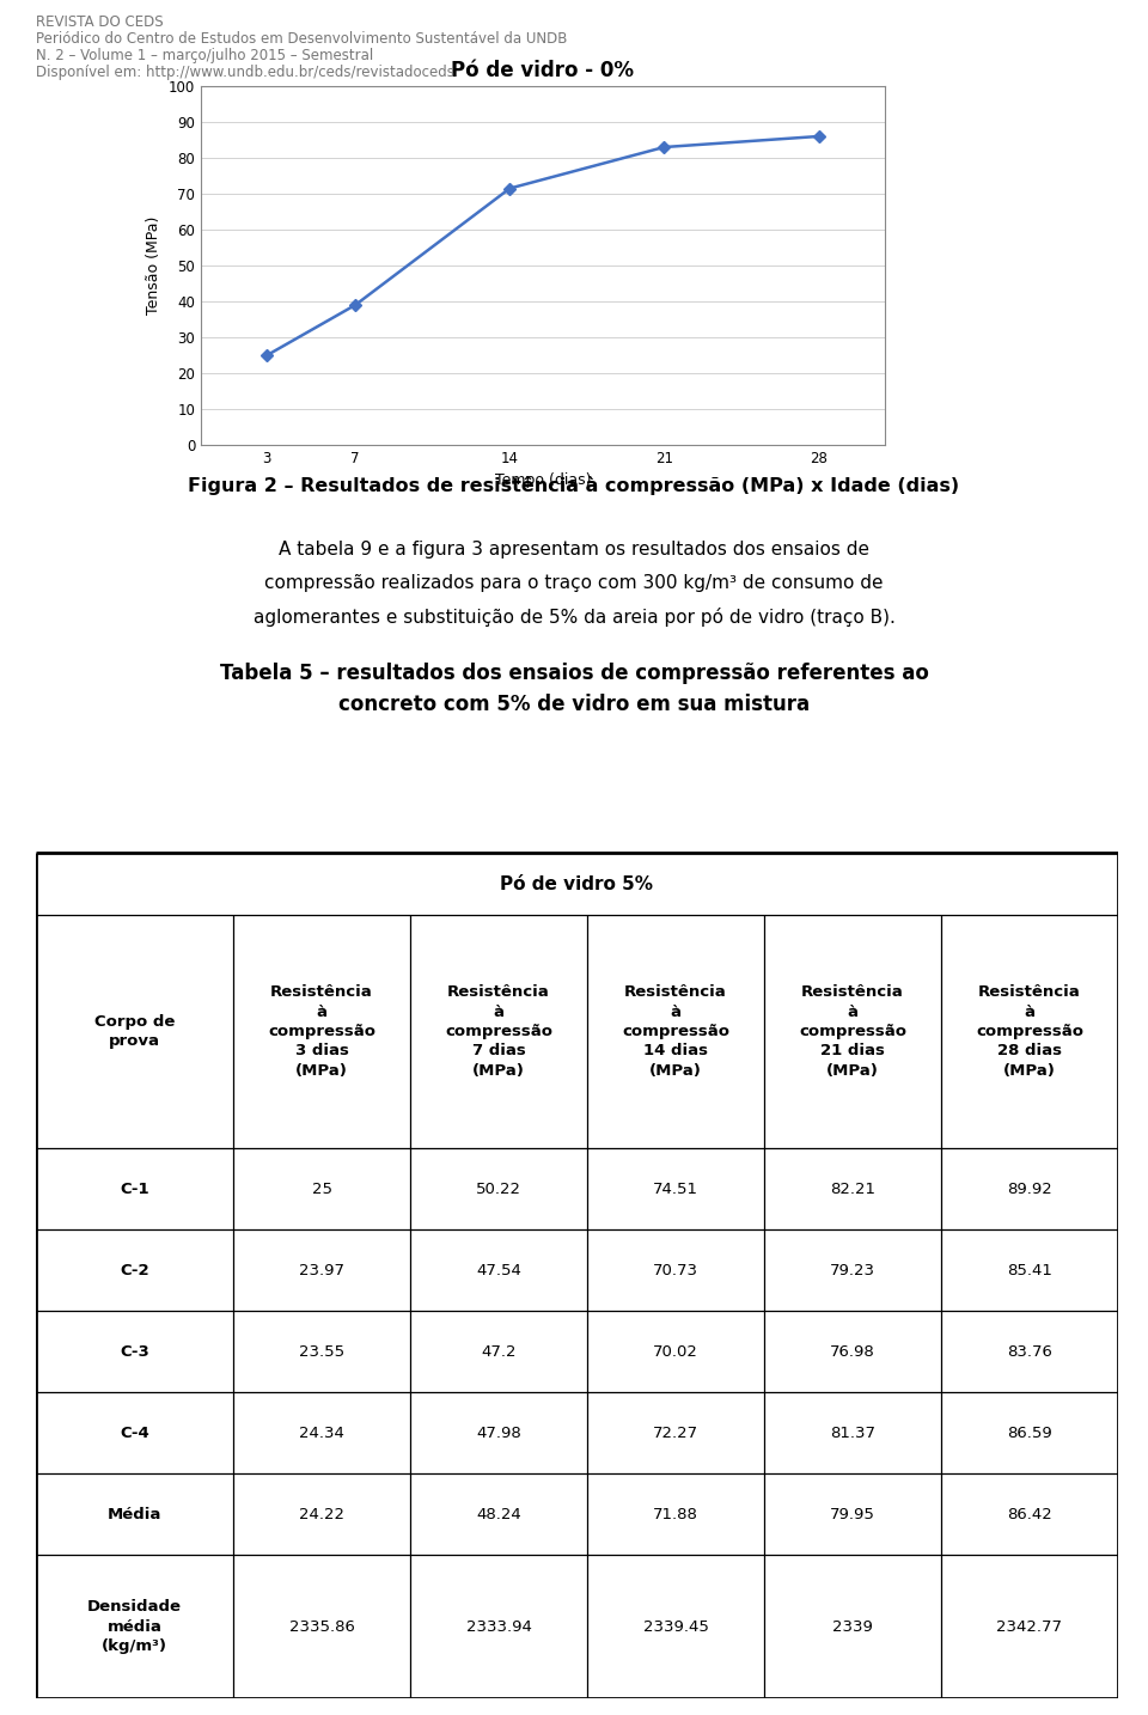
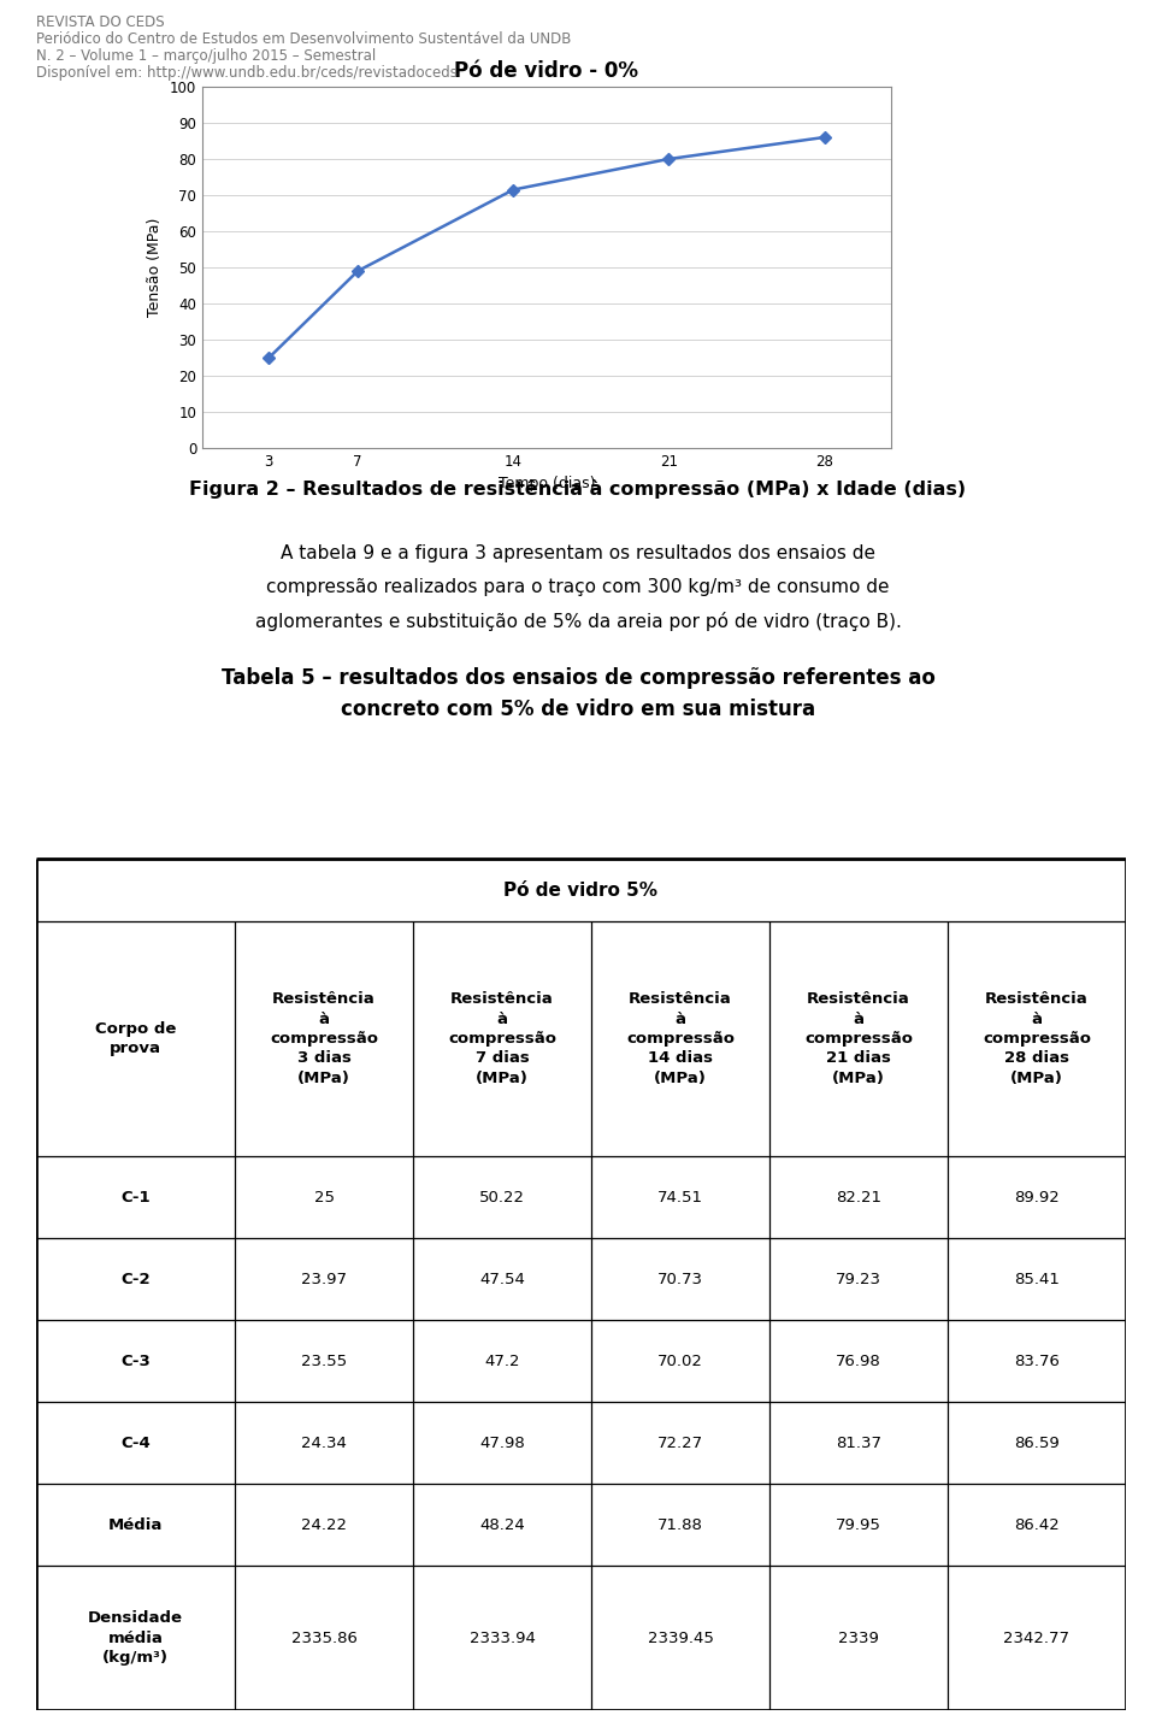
7: 39.0 -> 49.0
21: 83.0 -> 80.0
